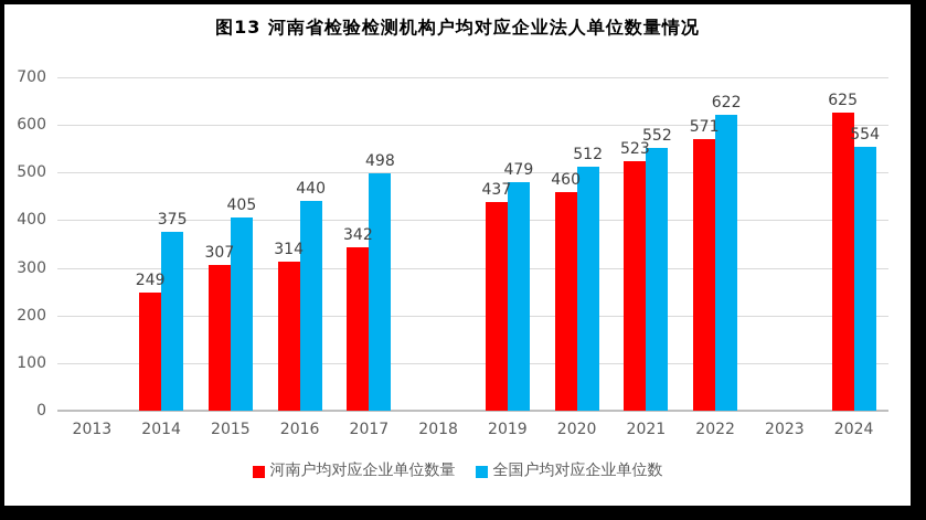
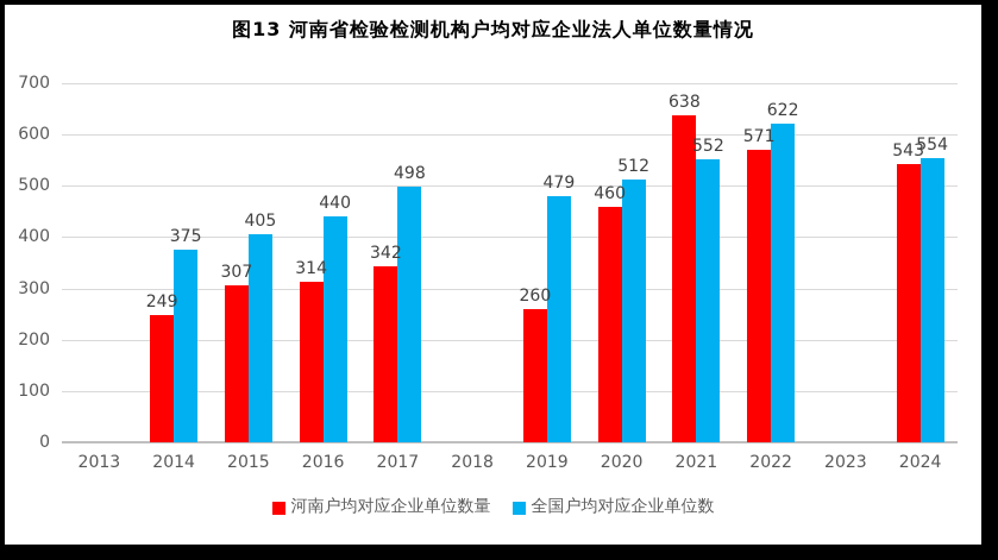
河南户均对应企业单位数量/2019: 437 -> 260
河南户均对应企业单位数量/2021: 523 -> 638
河南户均对应企业单位数量/2024: 625 -> 543
